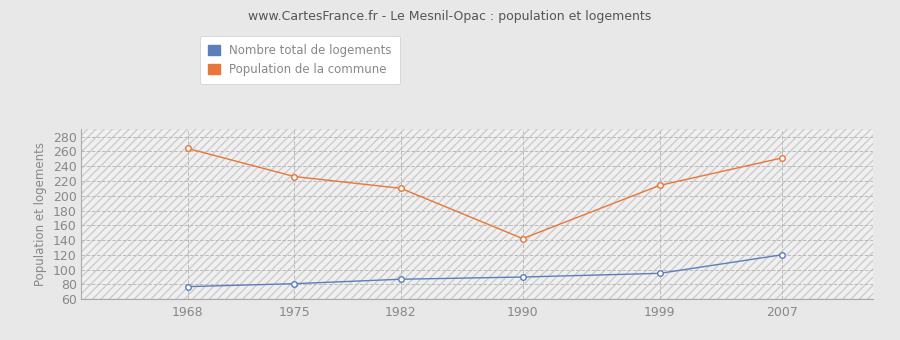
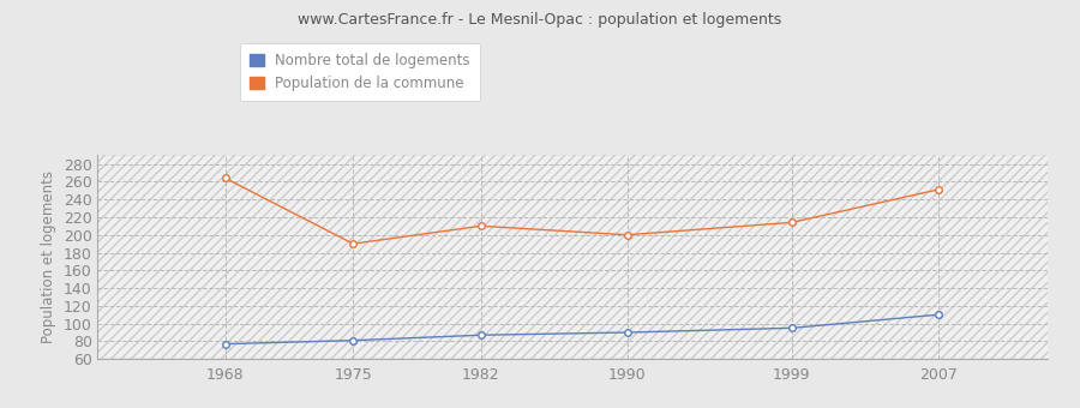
Population de la commune/1975: 226 -> 190
Population de la commune/1990: 142 -> 200
Nombre total de logements/2007: 120 -> 110
